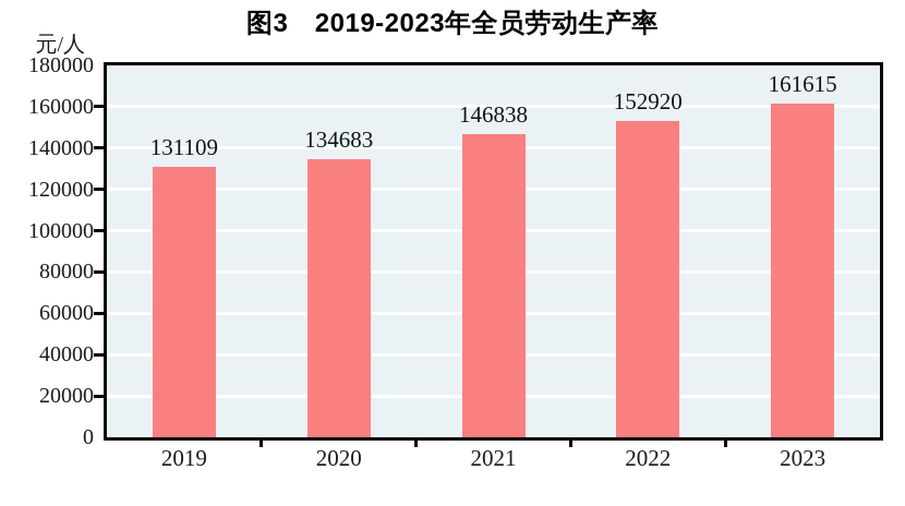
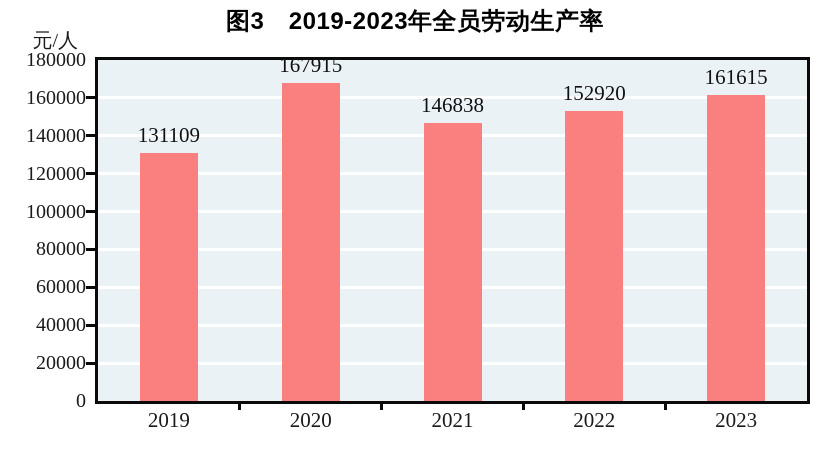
2020: 134683 -> 167915
